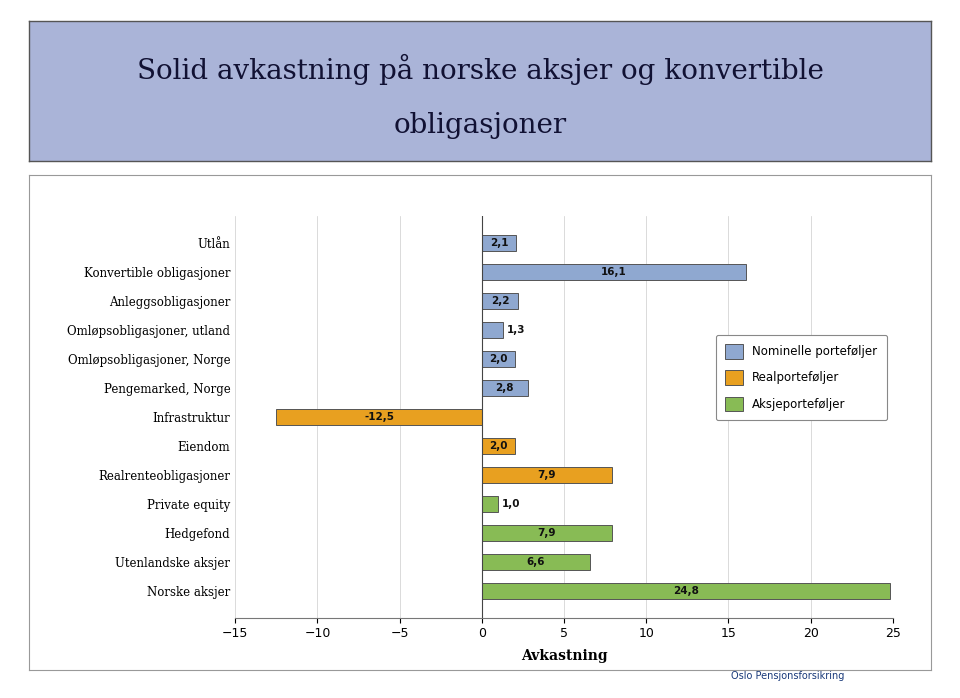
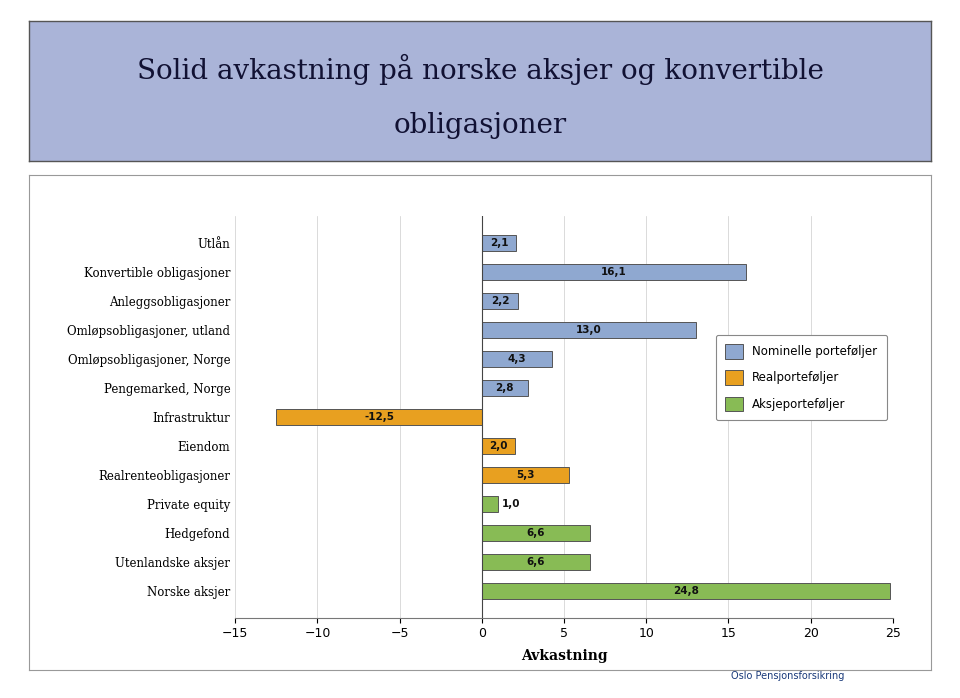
Omløpsobligasjoner, utland: 1,3 -> 13,0
Omløpsobligasjoner, Norge: 2,0 -> 4,3
Realrenteobligasjoner: 7,9 -> 5,3
Hedgefond: 7,9 -> 6,6
